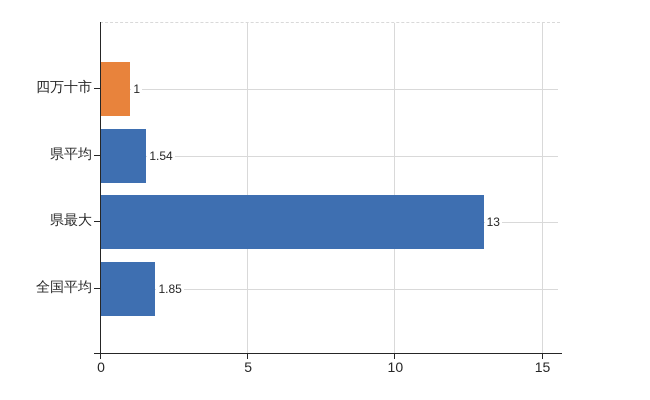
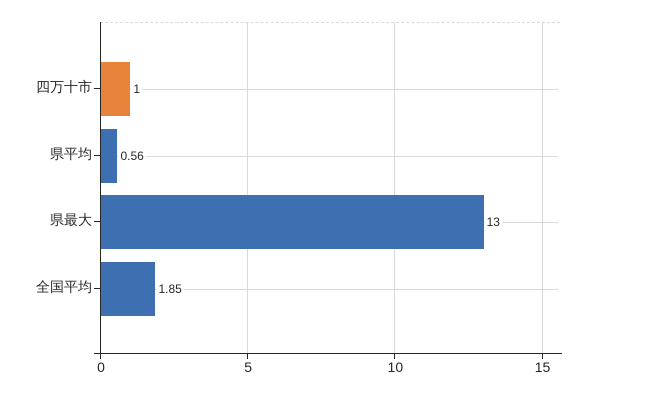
県平均: 1.54 -> 0.56
